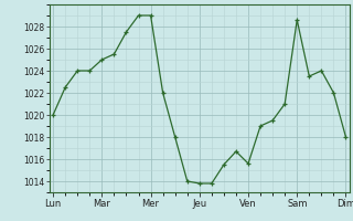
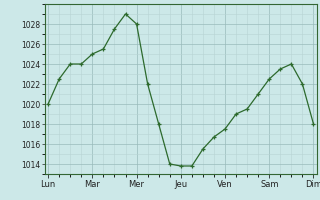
Mer: 1029.0 -> 1028.0
Ven: 1015.6 -> 1017.5
Sam: 1028.6 -> 1022.5
